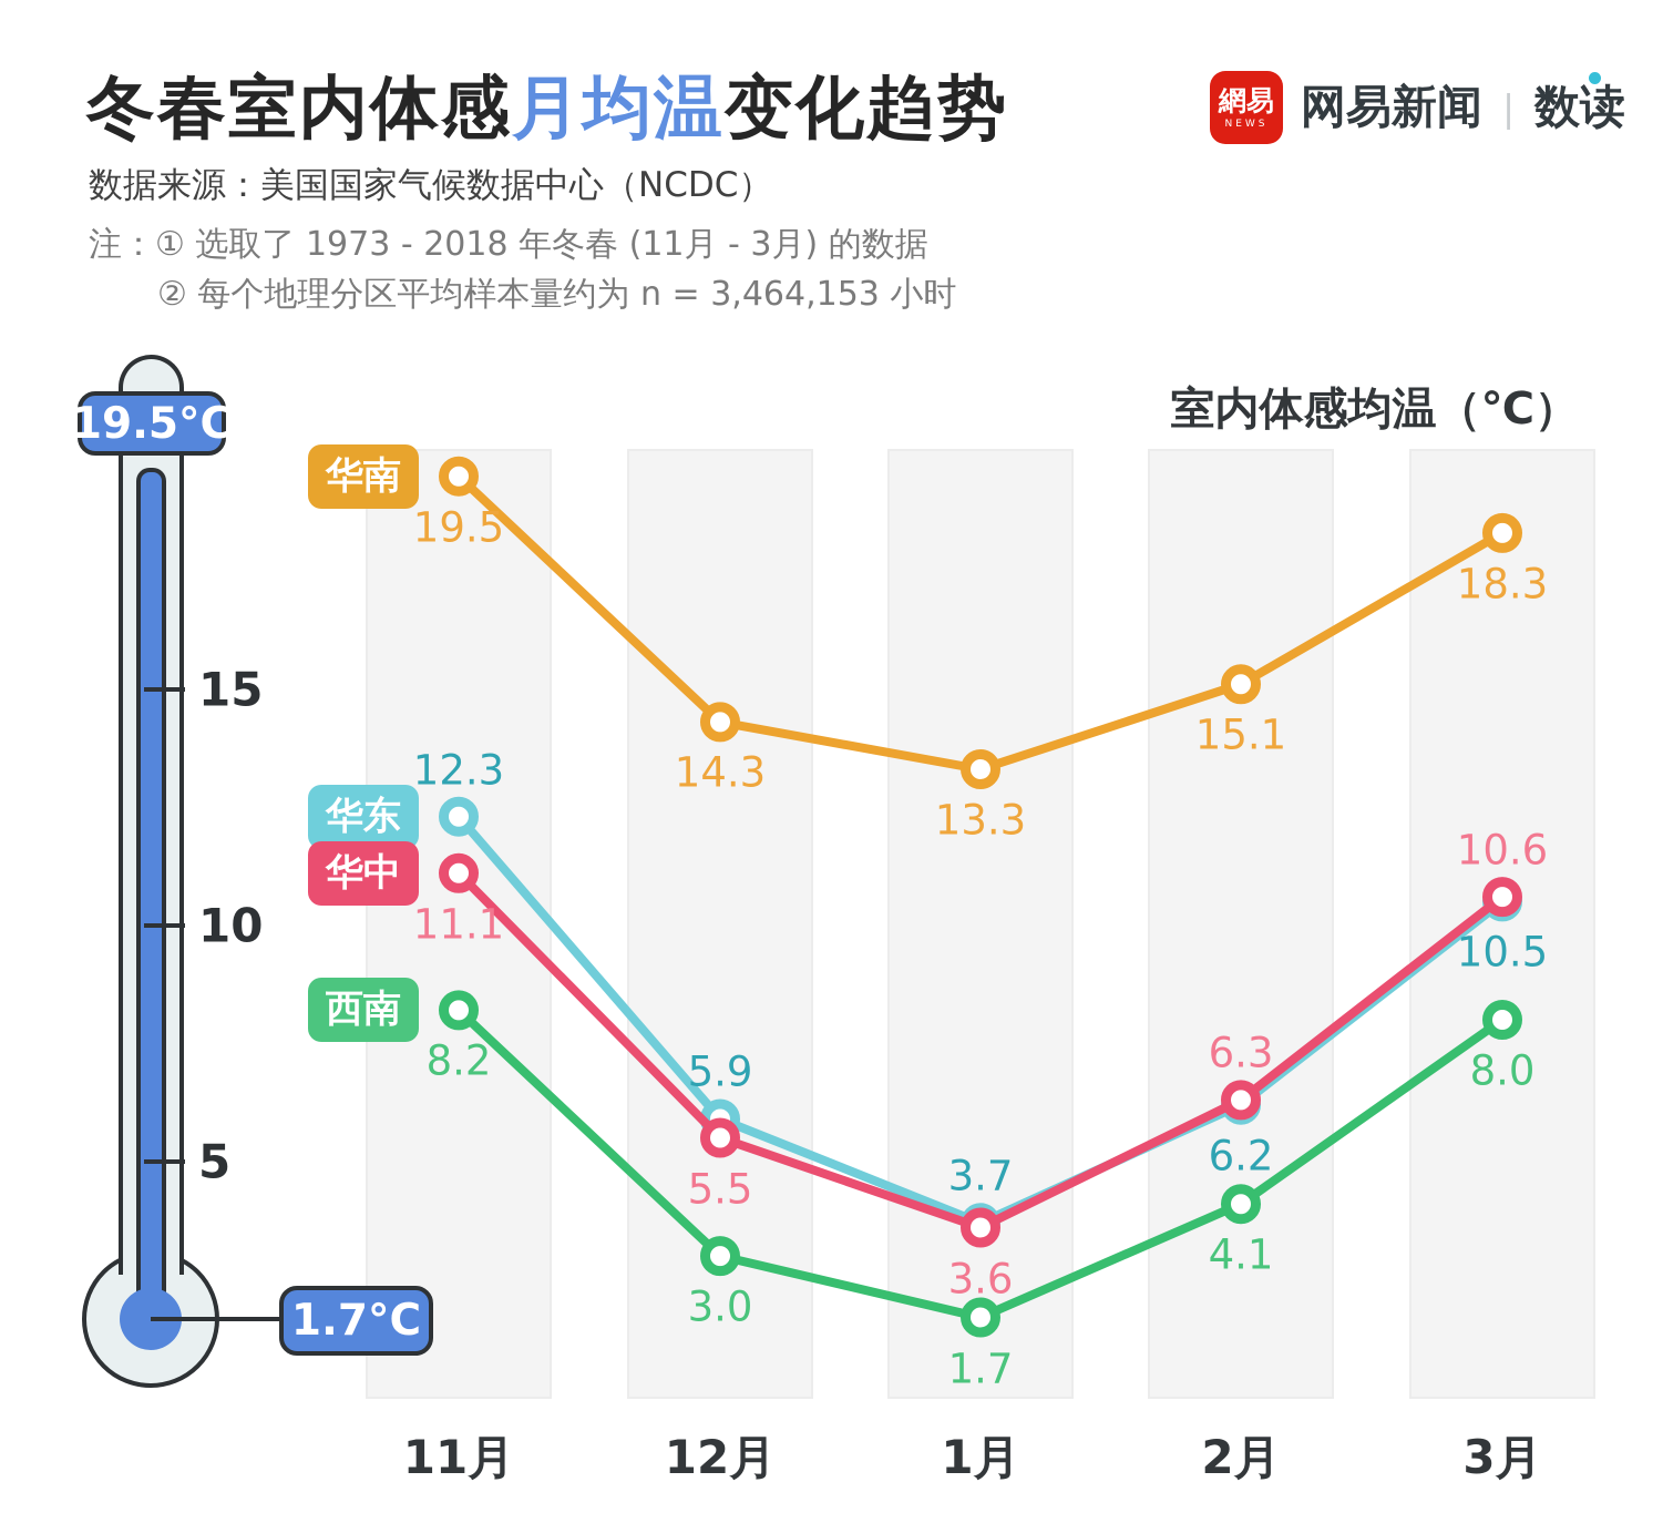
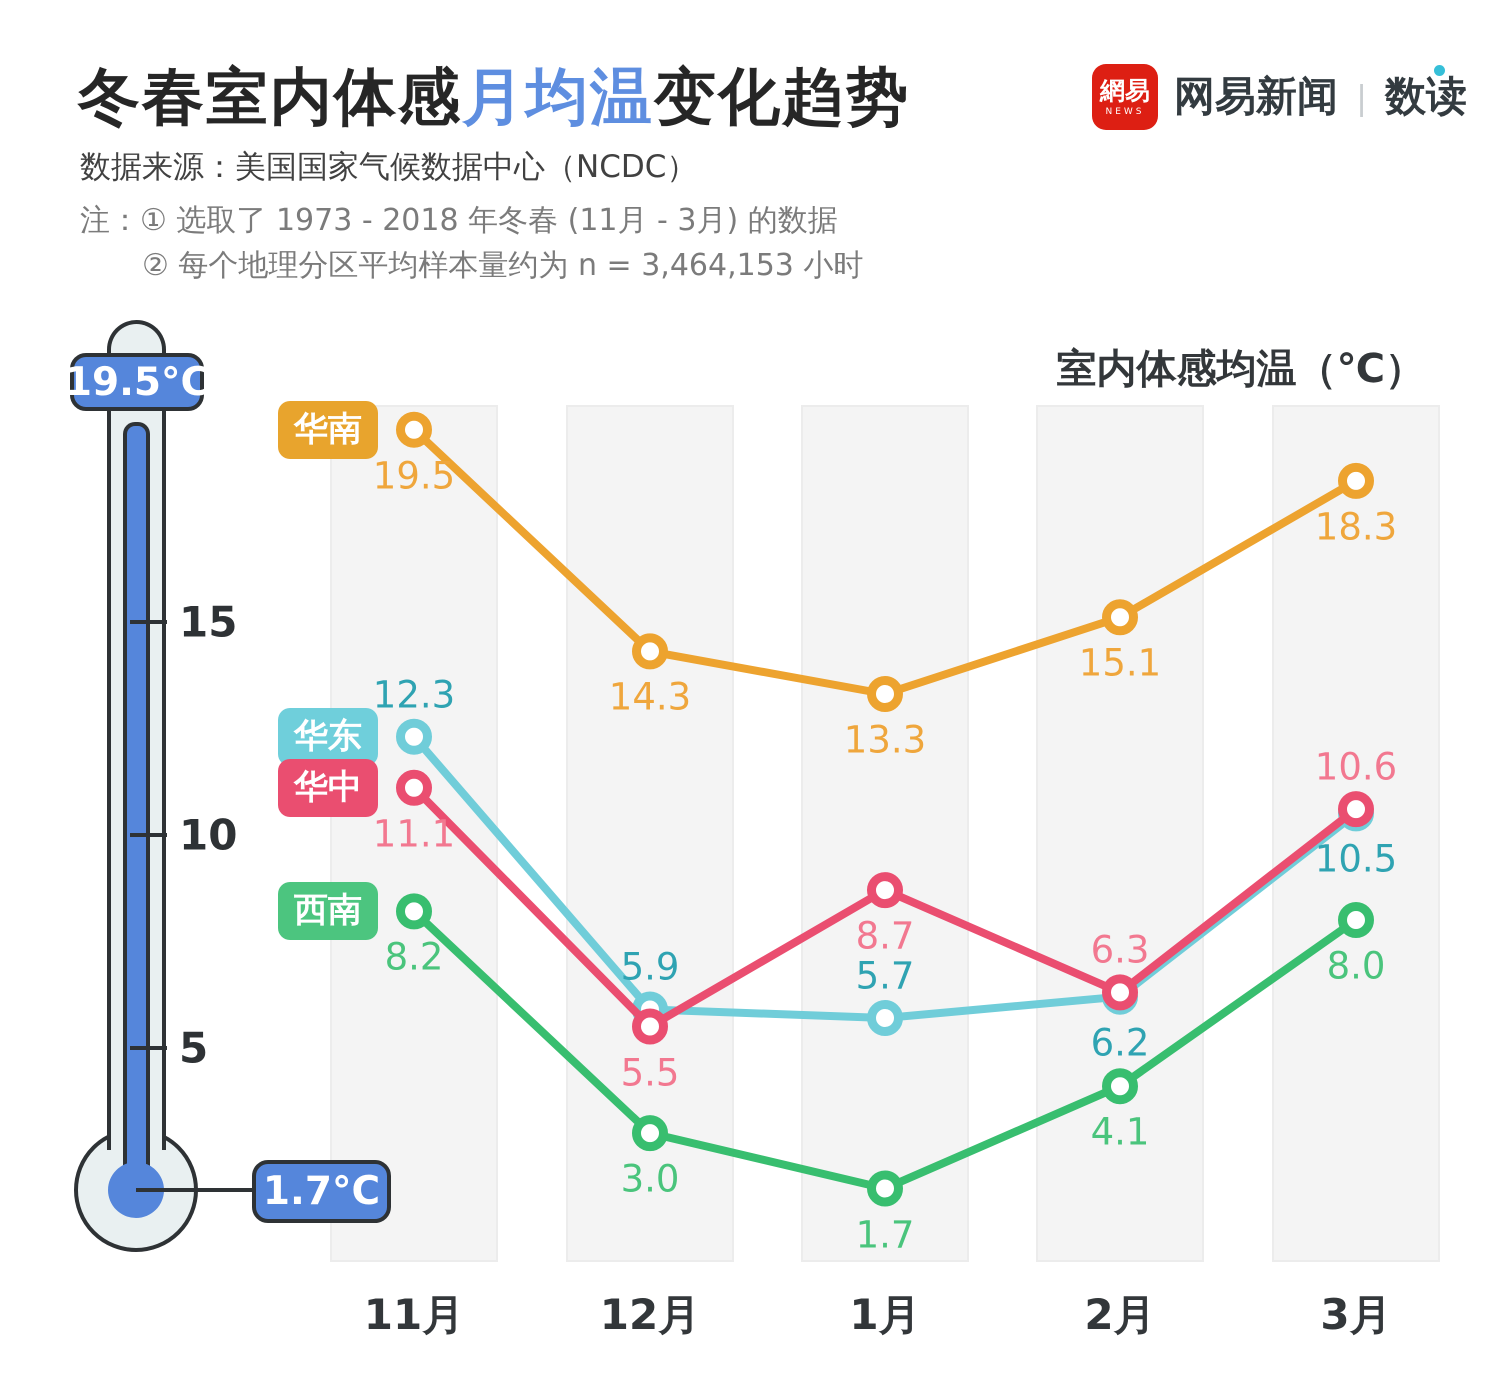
华东/1月: 3.7 -> 5.7
华中/1月: 3.6 -> 8.7
